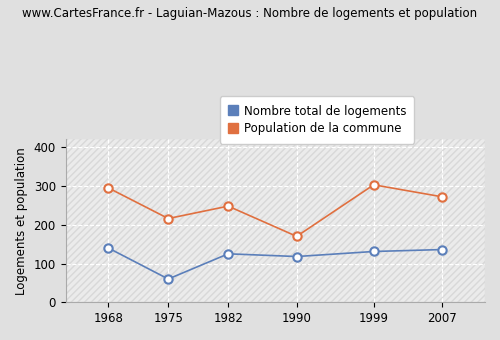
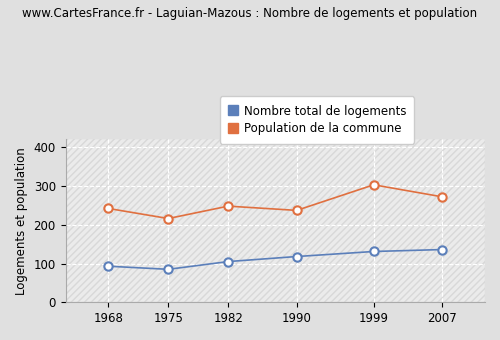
Nombre total de logements/1968: 140 -> 93
Population de la commune/1968: 295 -> 242
Nombre total de logements/1975: 60 -> 85
Nombre total de logements/1982: 125 -> 105
Population de la commune/1990: 170 -> 237
